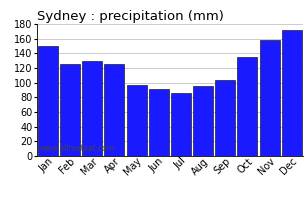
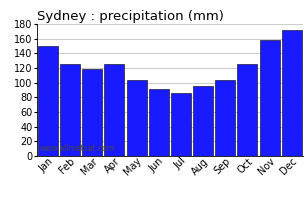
Mar: 130 -> 118
May: 97 -> 104
Oct: 135 -> 126
